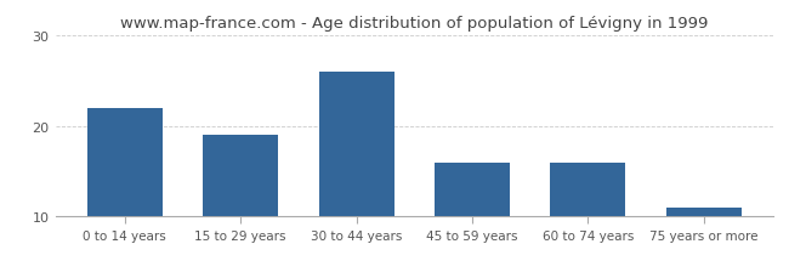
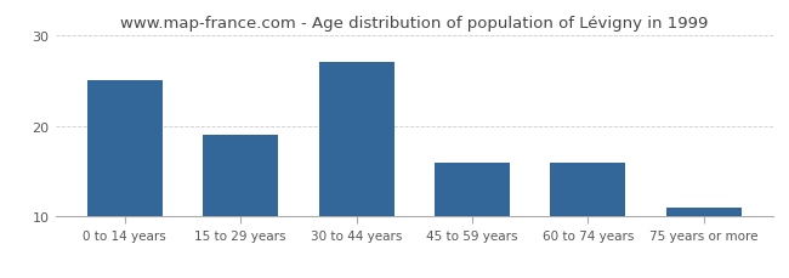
0 to 14 years: 22 -> 25
30 to 44 years: 26 -> 27
